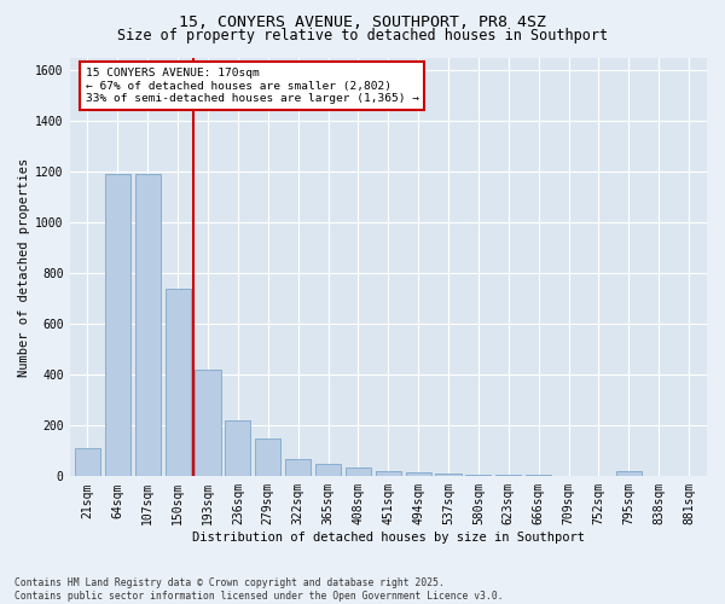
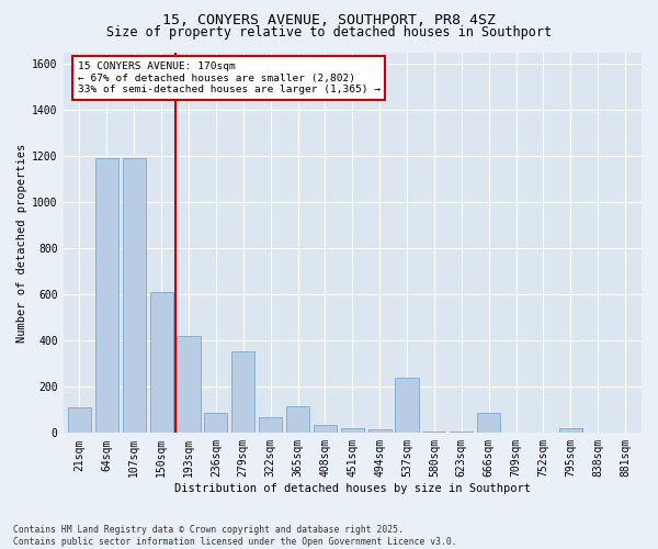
150sqm: 740 -> 610
236sqm: 220 -> 85
279sqm: 150 -> 355
365sqm: 50 -> 115
537sqm: 10 -> 240
666sqm: 5 -> 85
